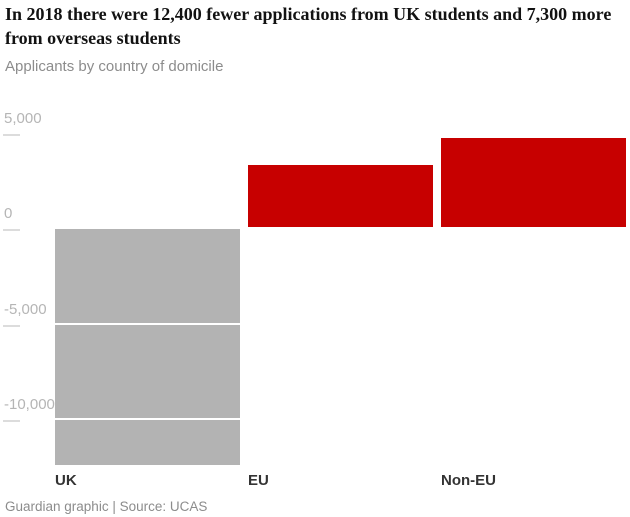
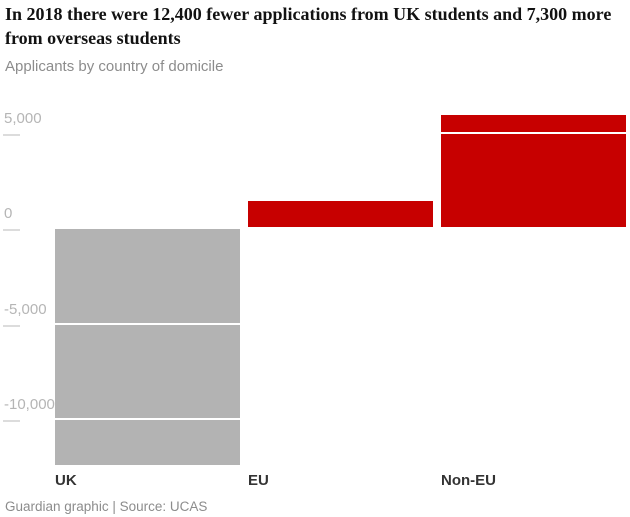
EU: 3300 -> 1400
Non-EU: 4700 -> 5900
